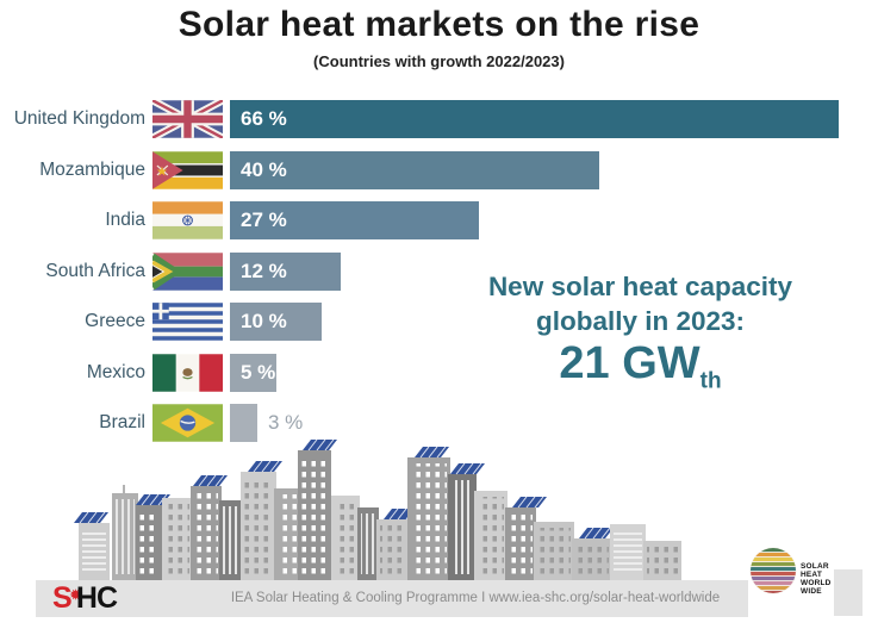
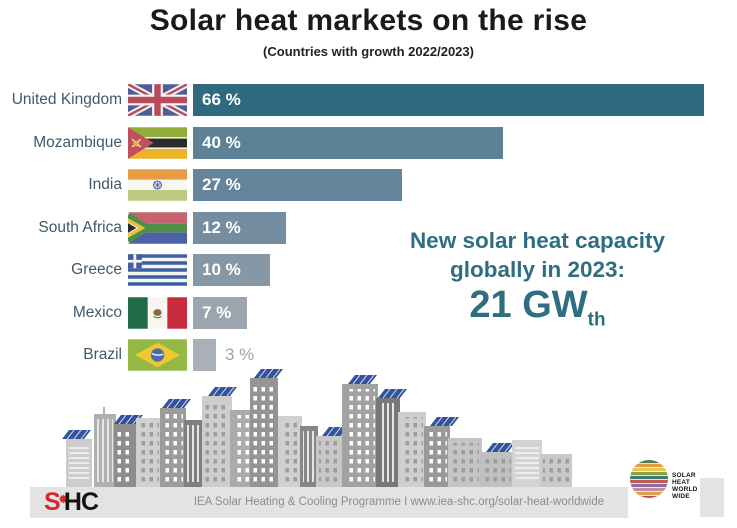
Mexico: 5 -> 7
